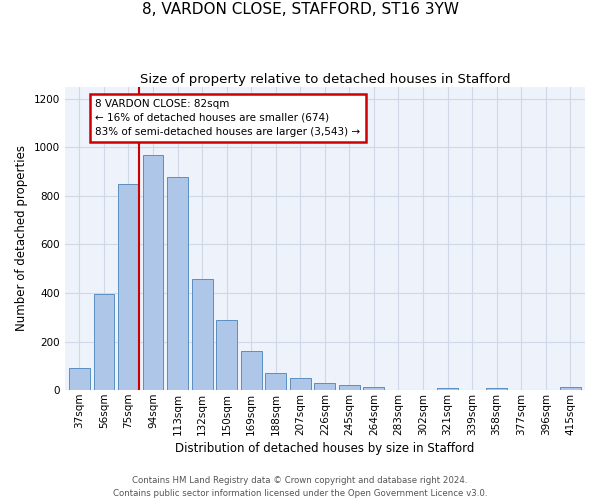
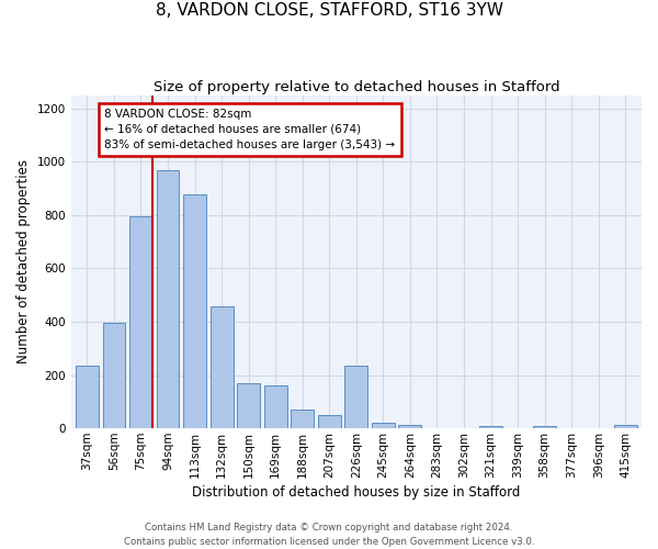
37sqm: 90 -> 235
75sqm: 848 -> 795
150sqm: 290 -> 170
226sqm: 30 -> 235
